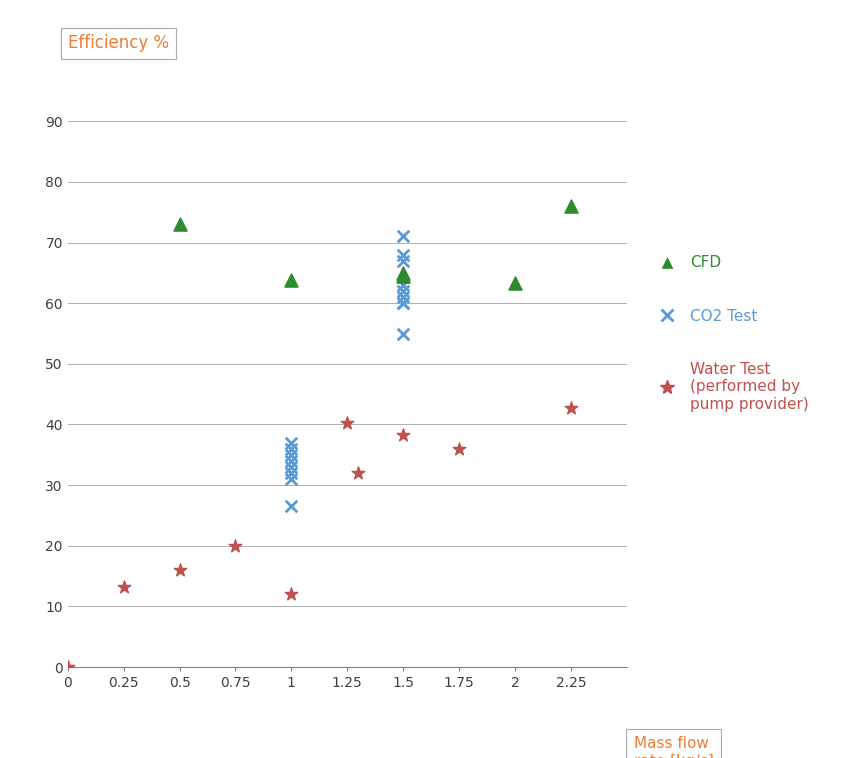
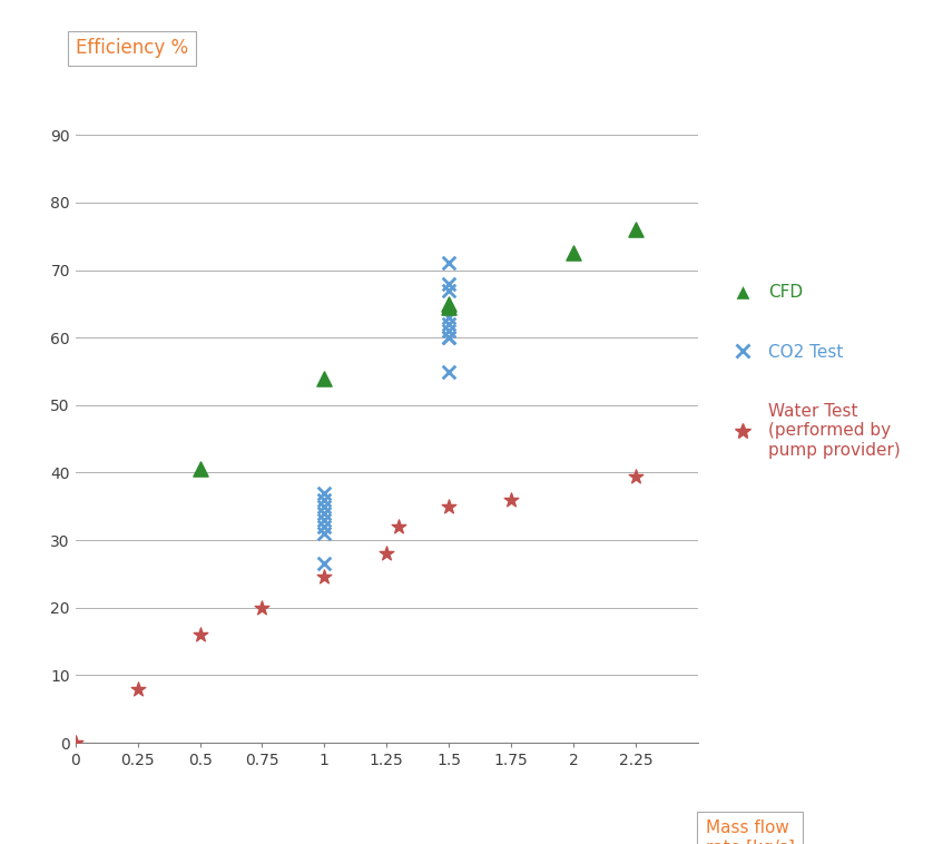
Water Test (performed by pump provider)/0.25: 13.2 -> 8.0
CFD/0.5: 73.0 -> 40.5
CFD/1: 63.8 -> 54.0
Water Test (performed by pump provider)/1: 12.0 -> 24.5
Water Test (performed by pump provider)/1.25: 40.2 -> 28.0
Water Test (performed by pump provider)/1.5: 38.2 -> 35.0
CFD/2: 63.4 -> 72.5
Water Test (performed by pump provider)/2.25: 42.8 -> 39.5
